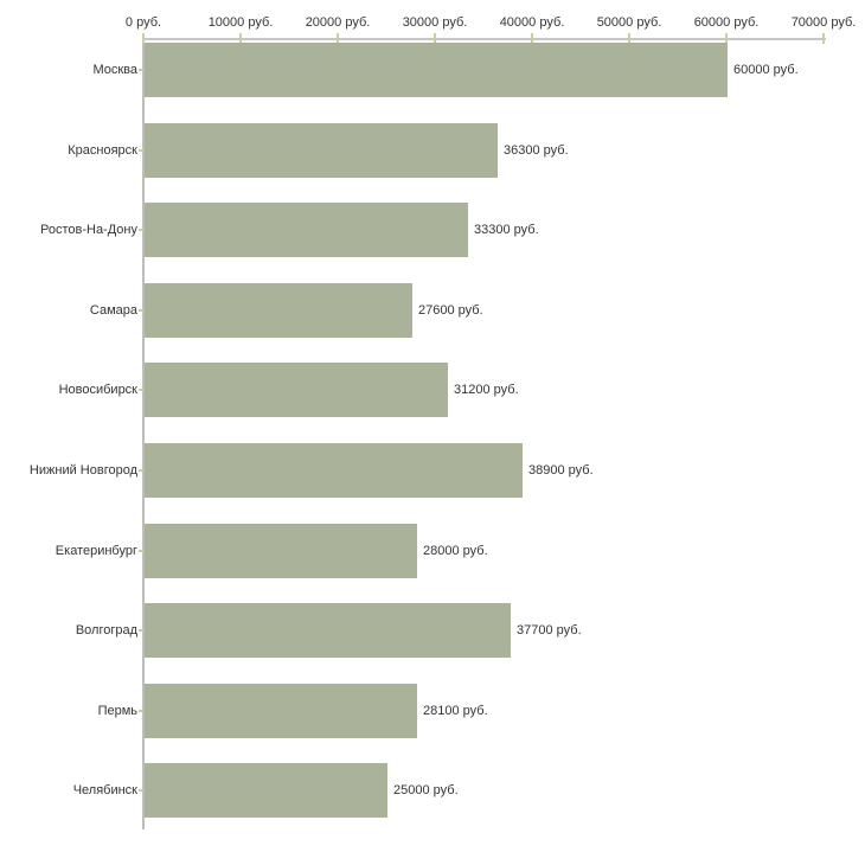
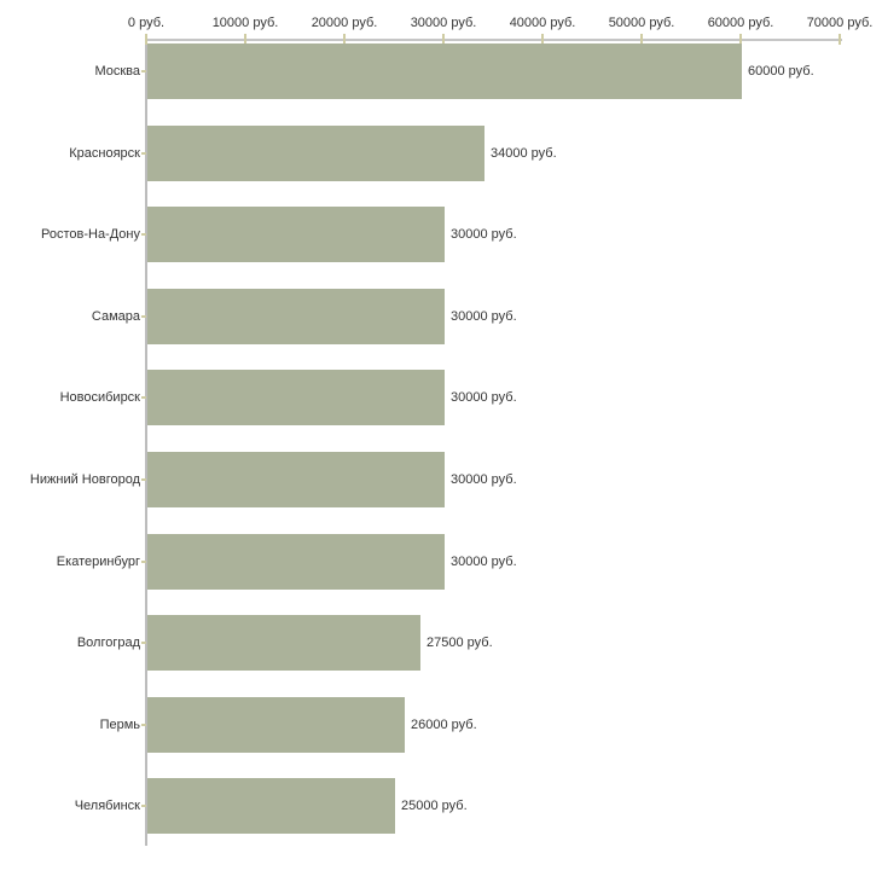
Красноярск: 36300 -> 34000
Ростов-На-Дону: 33300 -> 30000
Самара: 27600 -> 30000
Новосибирск: 31200 -> 30000
Нижний Новгород: 38900 -> 30000
Екатеринбург: 28000 -> 30000
Волгоград: 37700 -> 27500
Пермь: 28100 -> 26000
